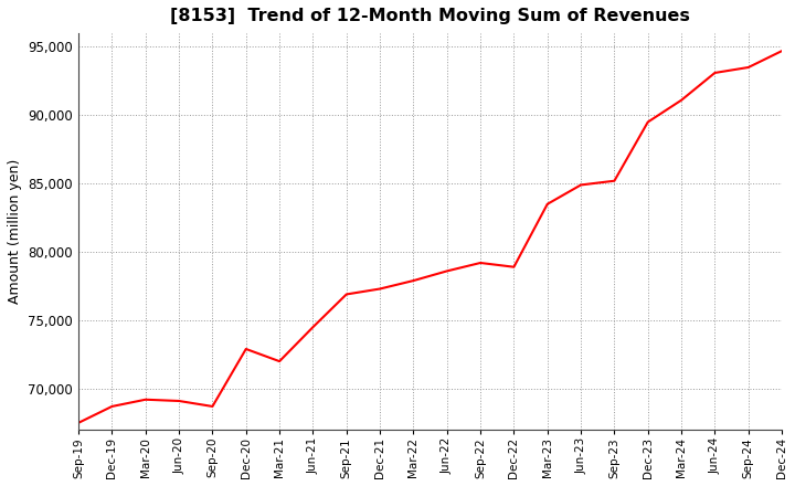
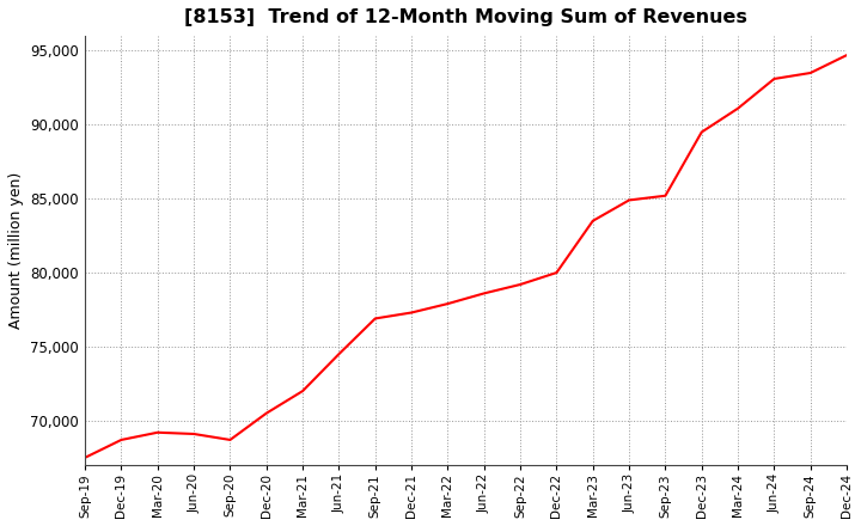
Dec-20: 72,900 -> 70,500
Dec-22: 78,900 -> 80,000
